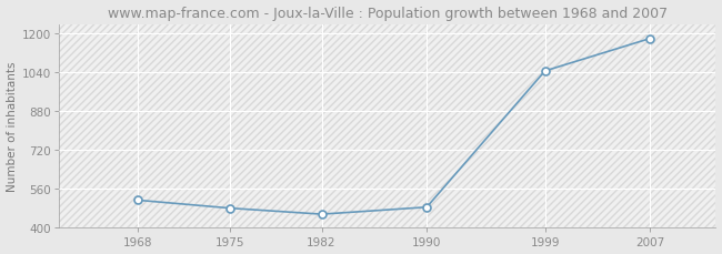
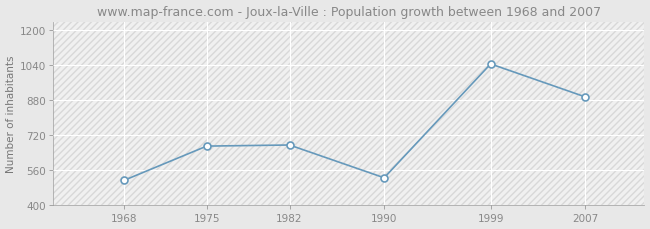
1975: 480 -> 670
1982: 455 -> 675
1990: 484 -> 525
2007: 1180 -> 895
